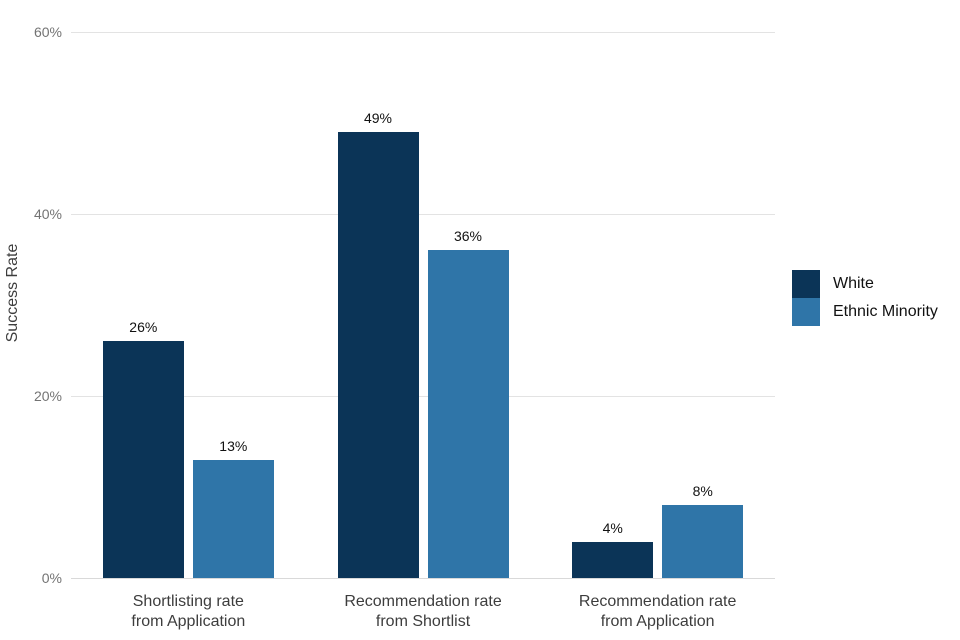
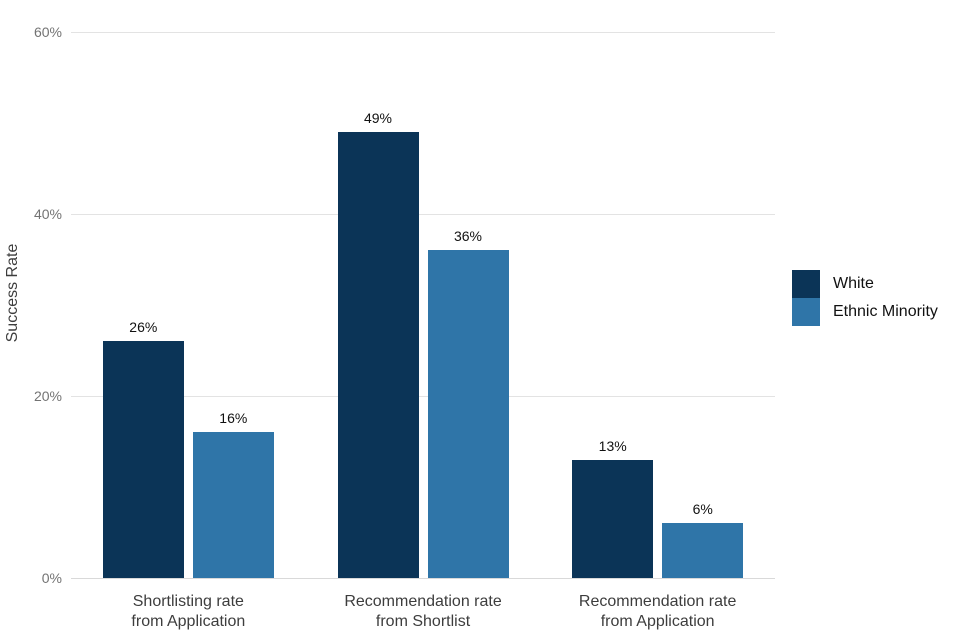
Ethnic Minority/Shortlisting rate from Application: 13% -> 16%
White/Recommendation rate from Application: 4% -> 13%
Ethnic Minority/Recommendation rate from Application: 8% -> 6%
